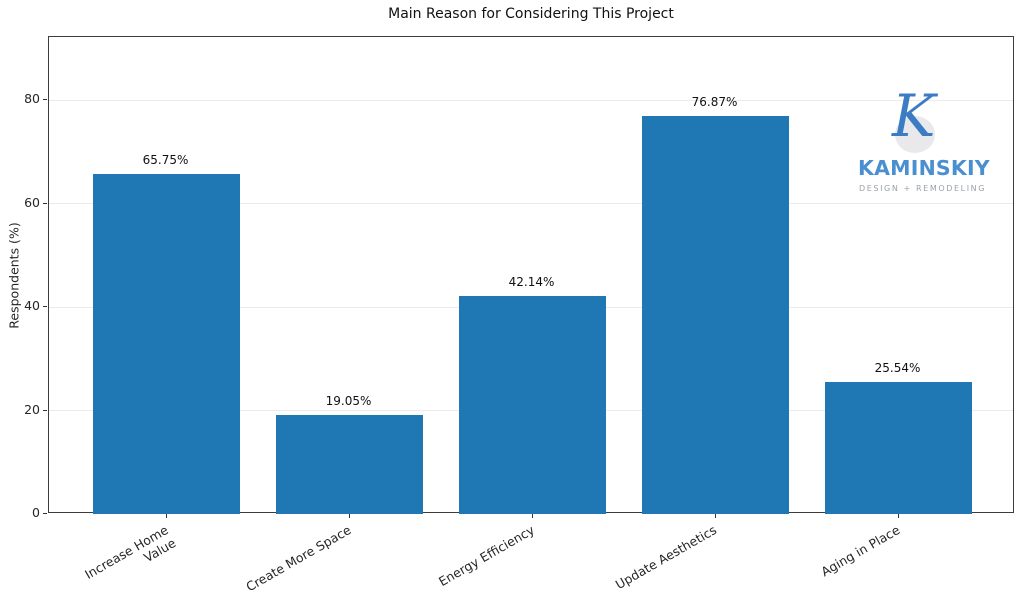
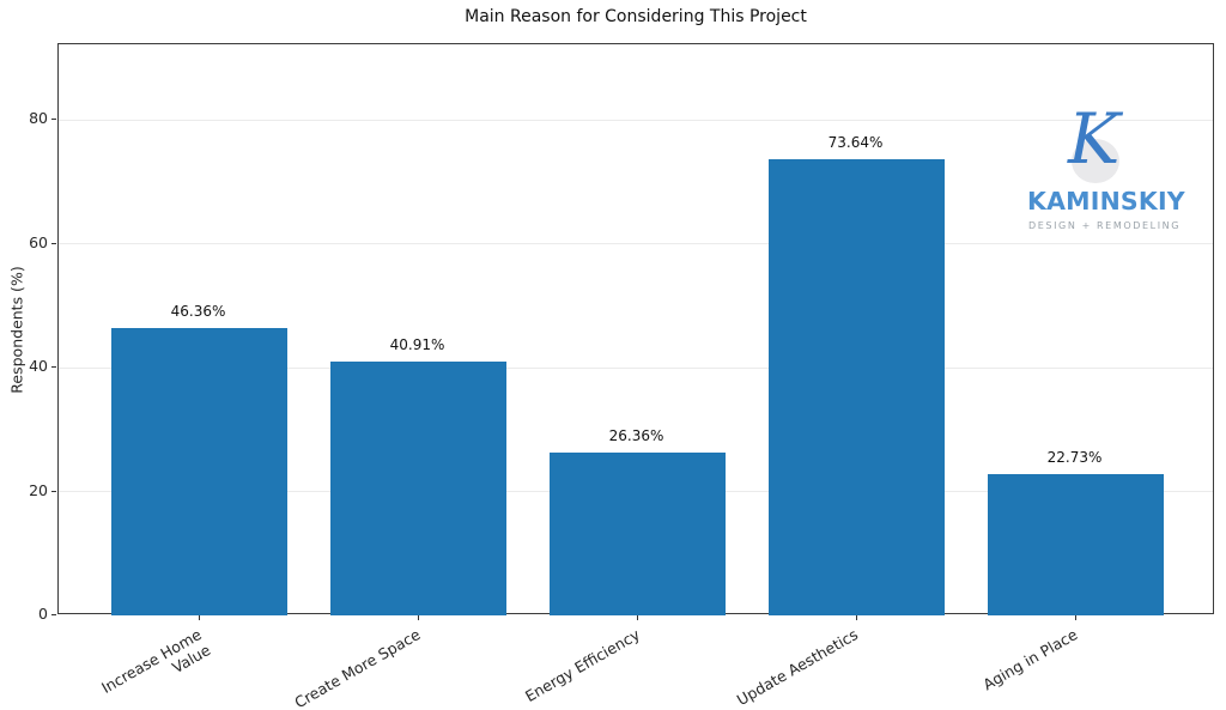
Increase Home Value: 65.75% -> 46.36%
Create More Space: 19.05% -> 40.91%
Energy Efficiency: 42.14% -> 26.36%
Update Aesthetics: 76.87% -> 73.64%
Aging in Place: 25.54% -> 22.73%
